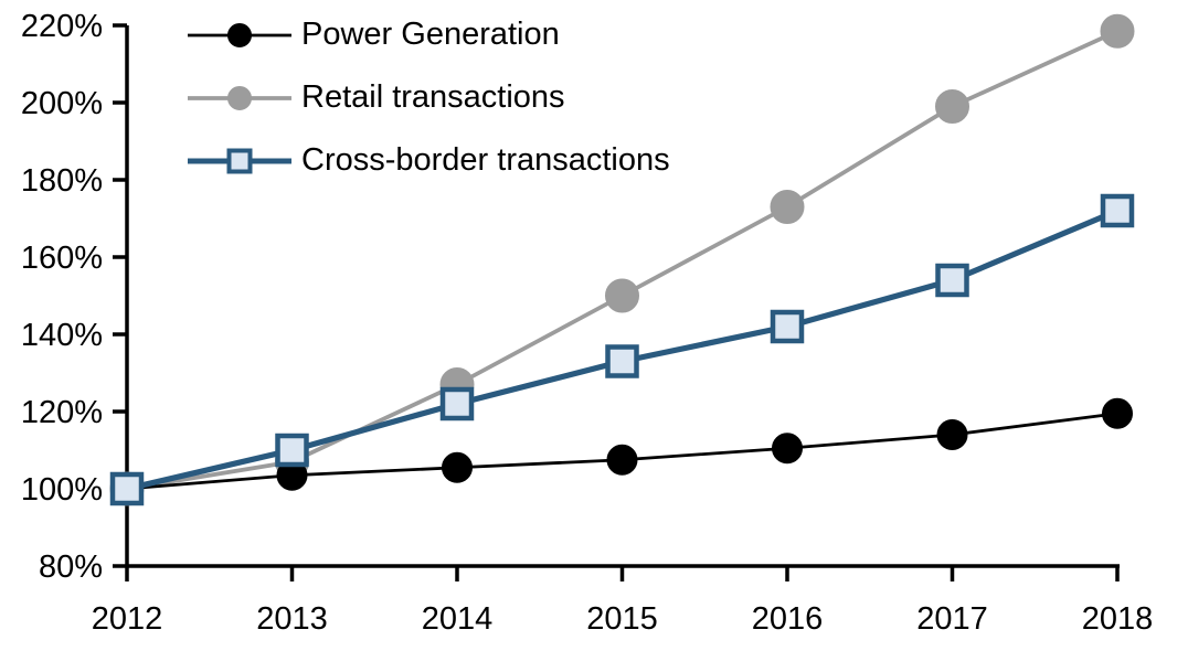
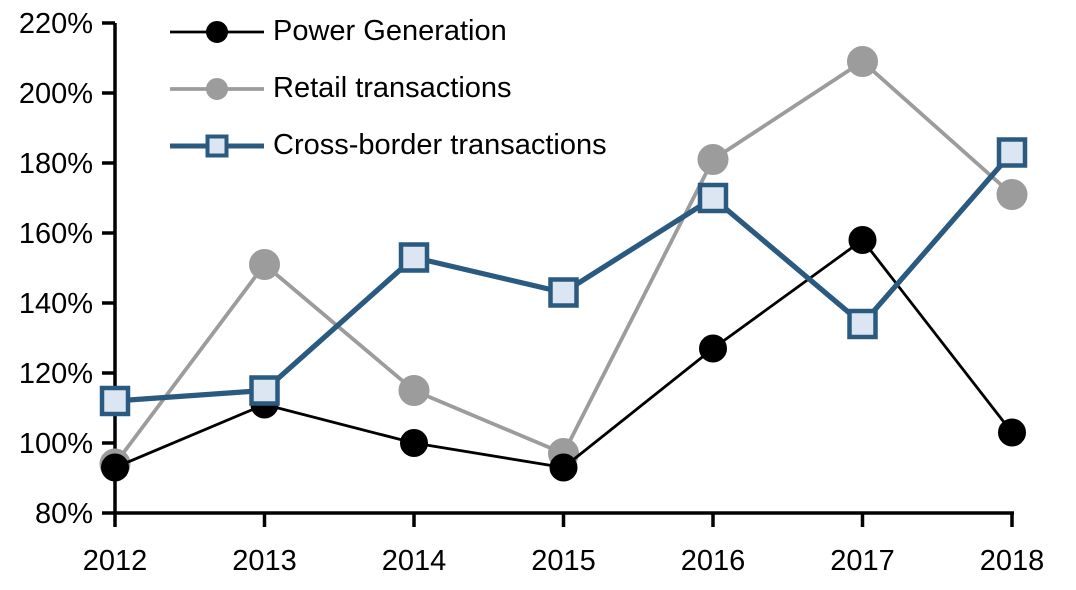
Power Generation/2012: 100% -> 93%
Retail transactions/2012: 100% -> 94%
Cross-border transactions/2012: 100% -> 112%
Power Generation/2013: 104% -> 111%
Retail transactions/2013: 107% -> 151%
Cross-border transactions/2013: 110% -> 115%
Power Generation/2014: 106% -> 100%
Retail transactions/2014: 127% -> 115%
Cross-border transactions/2014: 122% -> 153%
Power Generation/2015: 108% -> 93%
Retail transactions/2015: 150% -> 97%
Cross-border transactions/2015: 133% -> 143%
Power Generation/2016: 110% -> 127%
Retail transactions/2016: 173% -> 181%
Cross-border transactions/2016: 142% -> 170%
Power Generation/2017: 114% -> 158%
Retail transactions/2017: 199% -> 209%
Cross-border transactions/2017: 154% -> 134%
Power Generation/2018: 120% -> 103%
Retail transactions/2018: 218% -> 171%
Cross-border transactions/2018: 172% -> 183%
